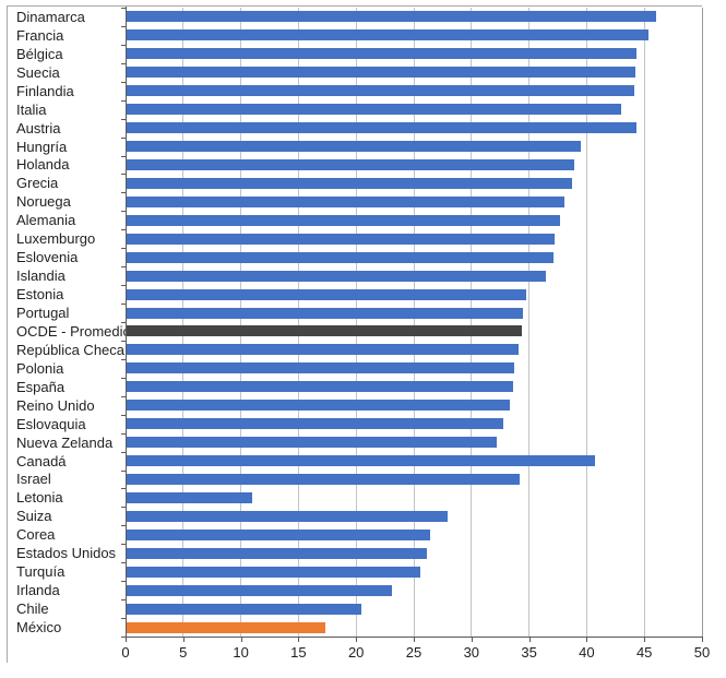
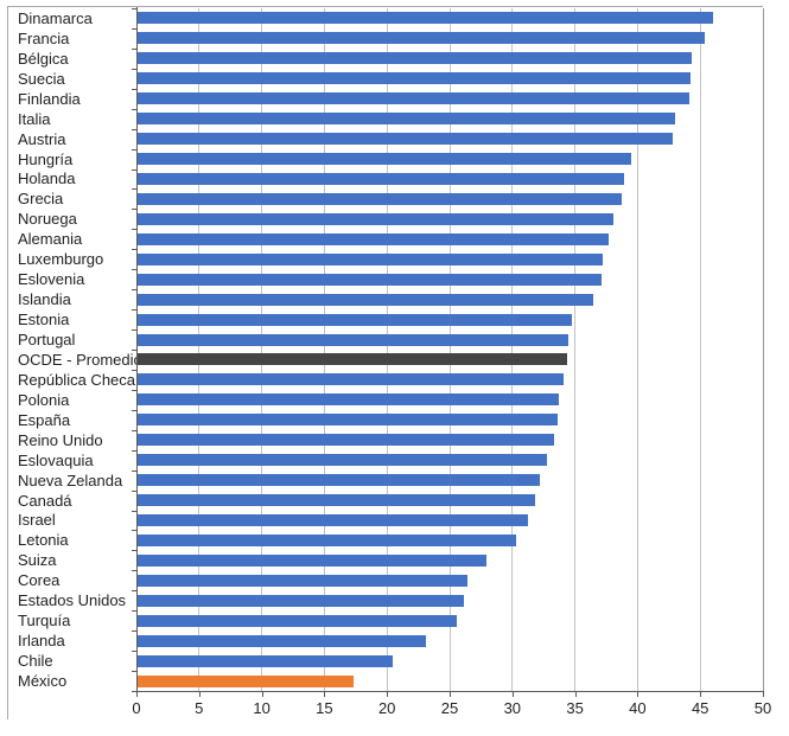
Austria: 44.2 -> 42.7
Canadá: 40.6 -> 31.7
Israel: 34.1 -> 31.2
Letonia: 10.9 -> 30.2
